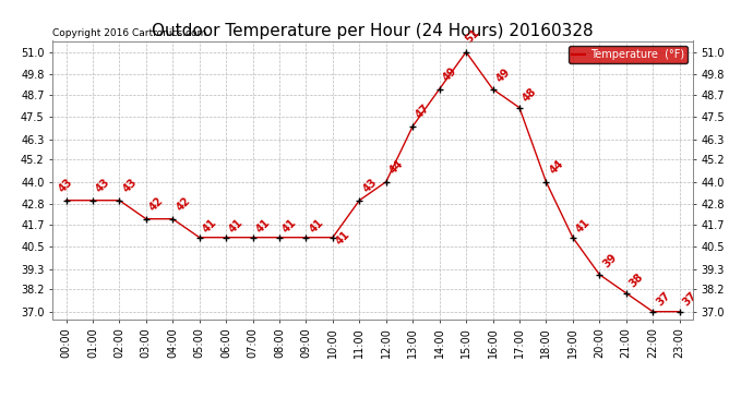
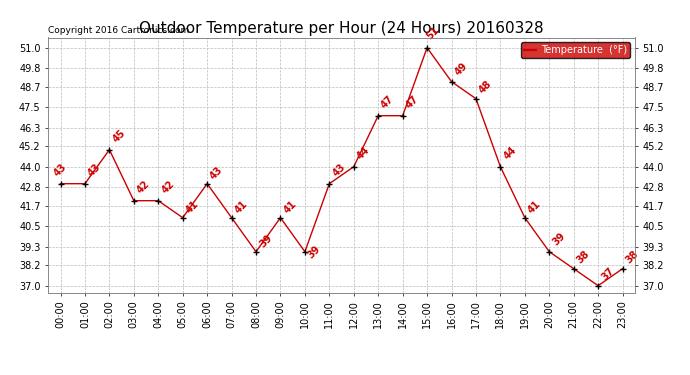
02:00: 43 -> 45
06:00: 41 -> 43
08:00: 41 -> 39
10:00: 41 -> 39
14:00: 49 -> 47
23:00: 37 -> 38
